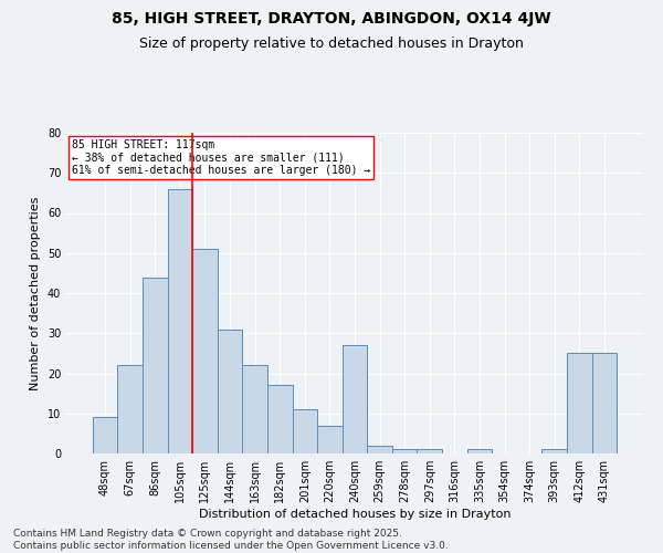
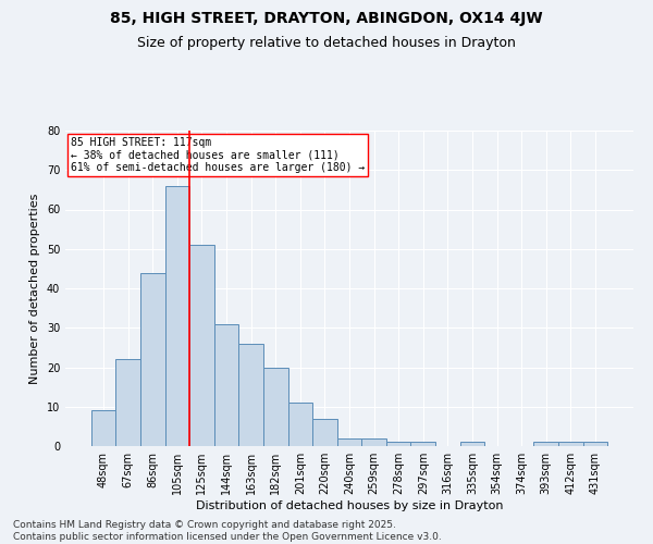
163sqm: 22 -> 26
182sqm: 17 -> 20
240sqm: 27 -> 2
412sqm: 25 -> 1
431sqm: 25 -> 1
